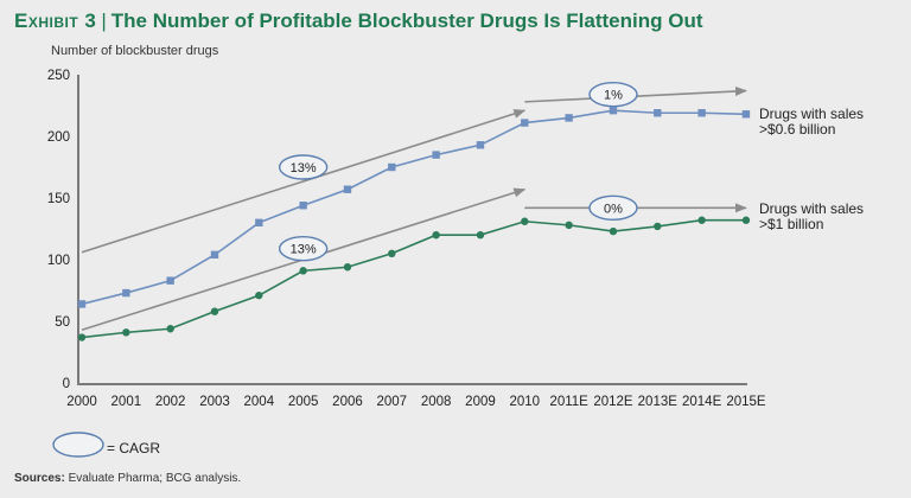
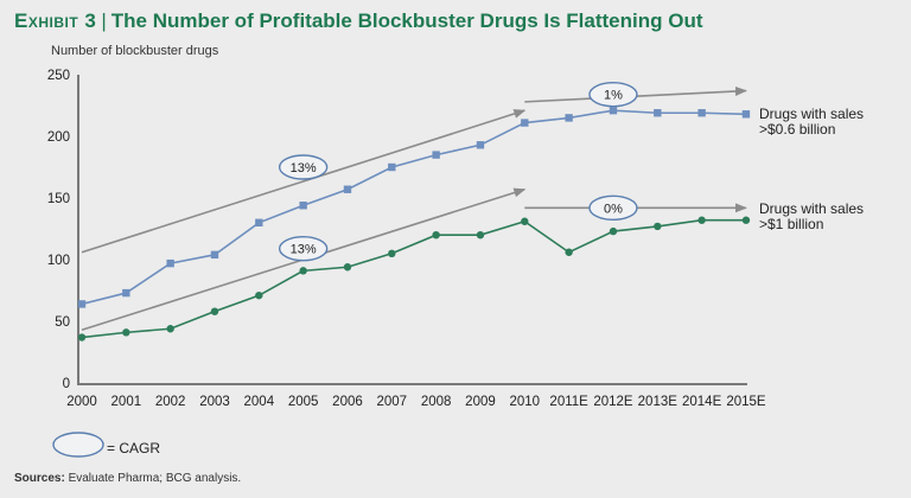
Drugs with sales >$0.6 billion/2002: 83 -> 97
Drugs with sales >$1 billion/2011E: 128 -> 106
